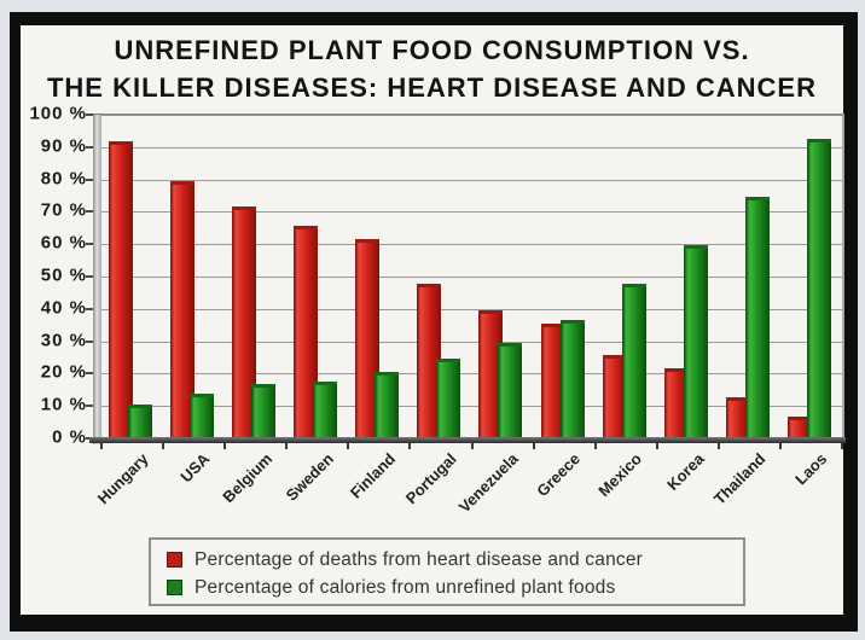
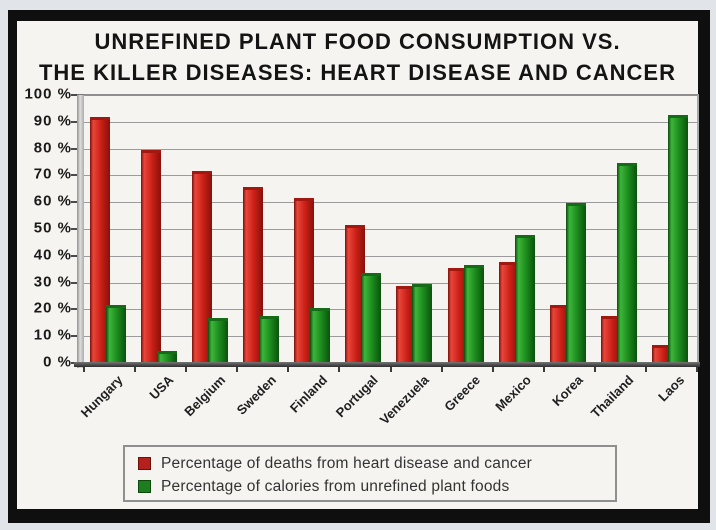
Percentage of calories from unrefined plant foods/Hungary: 11% -> 22%
Percentage of calories from unrefined plant foods/USA: 14% -> 5%
Percentage of deaths from heart disease and cancer/Portugal: 48% -> 52%
Percentage of calories from unrefined plant foods/Portugal: 25% -> 34%
Percentage of deaths from heart disease and cancer/Venezuela: 40% -> 29%
Percentage of deaths from heart disease and cancer/Mexico: 26% -> 38%
Percentage of deaths from heart disease and cancer/Thailand: 13% -> 18%
